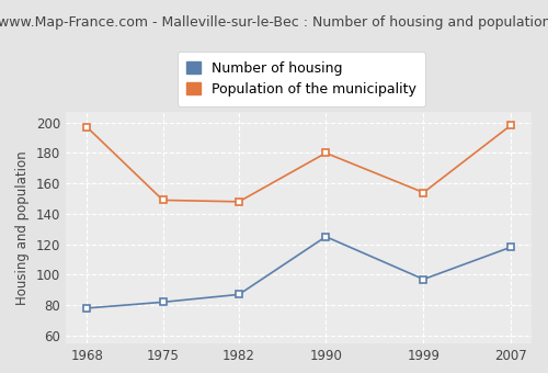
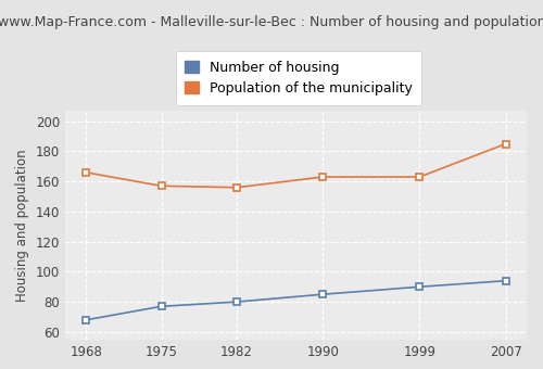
Number of housing/1968: 78 -> 68
Population of the municipality/1968: 197 -> 166
Number of housing/1975: 82 -> 77
Population of the municipality/1975: 149 -> 157
Number of housing/1982: 87 -> 80
Population of the municipality/1982: 148 -> 156
Number of housing/1990: 125 -> 85
Population of the municipality/1990: 180 -> 163
Number of housing/1999: 97 -> 90
Population of the municipality/1999: 154 -> 163
Number of housing/2007: 118 -> 94
Population of the municipality/2007: 198 -> 185
